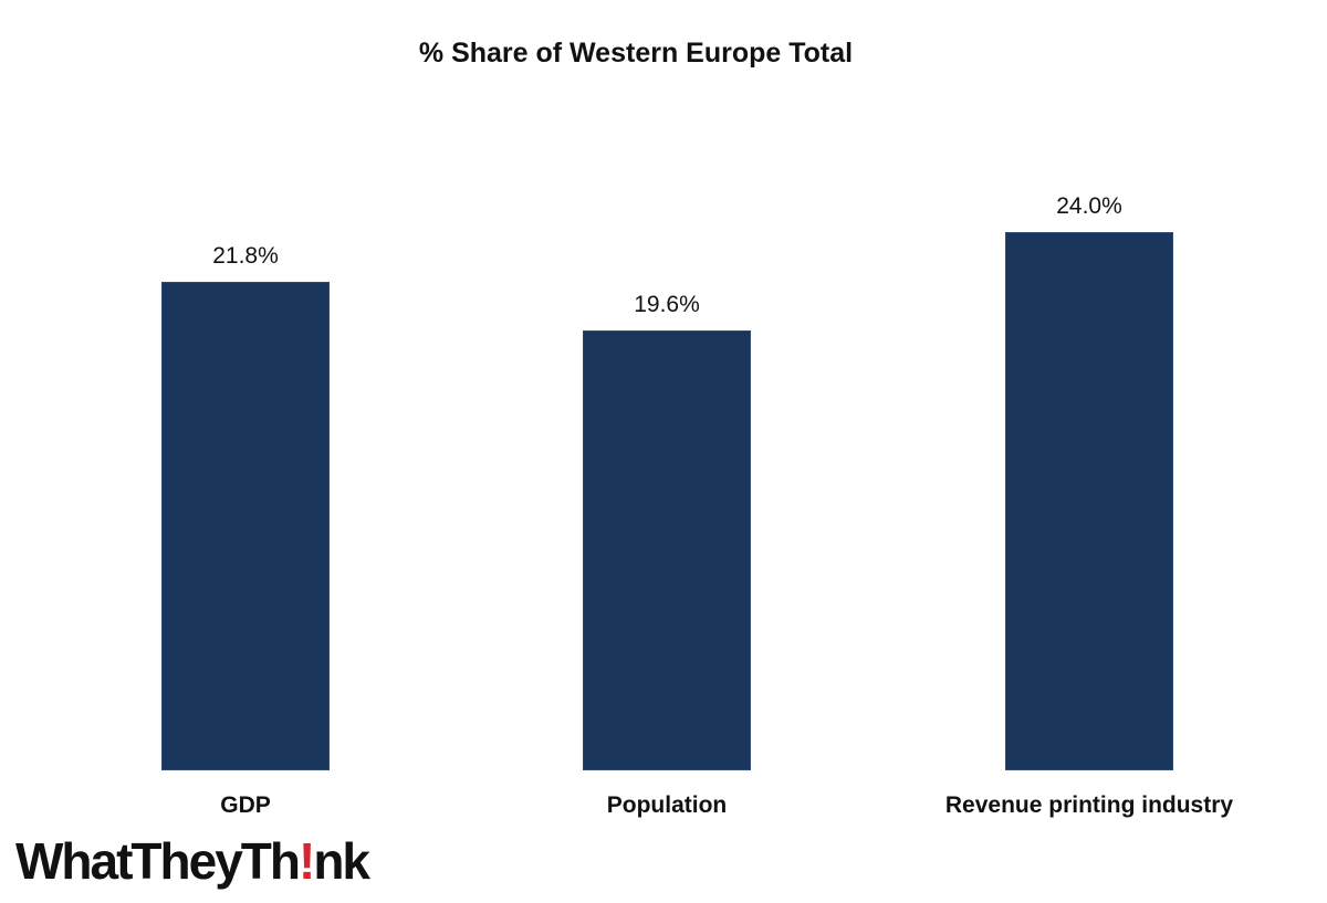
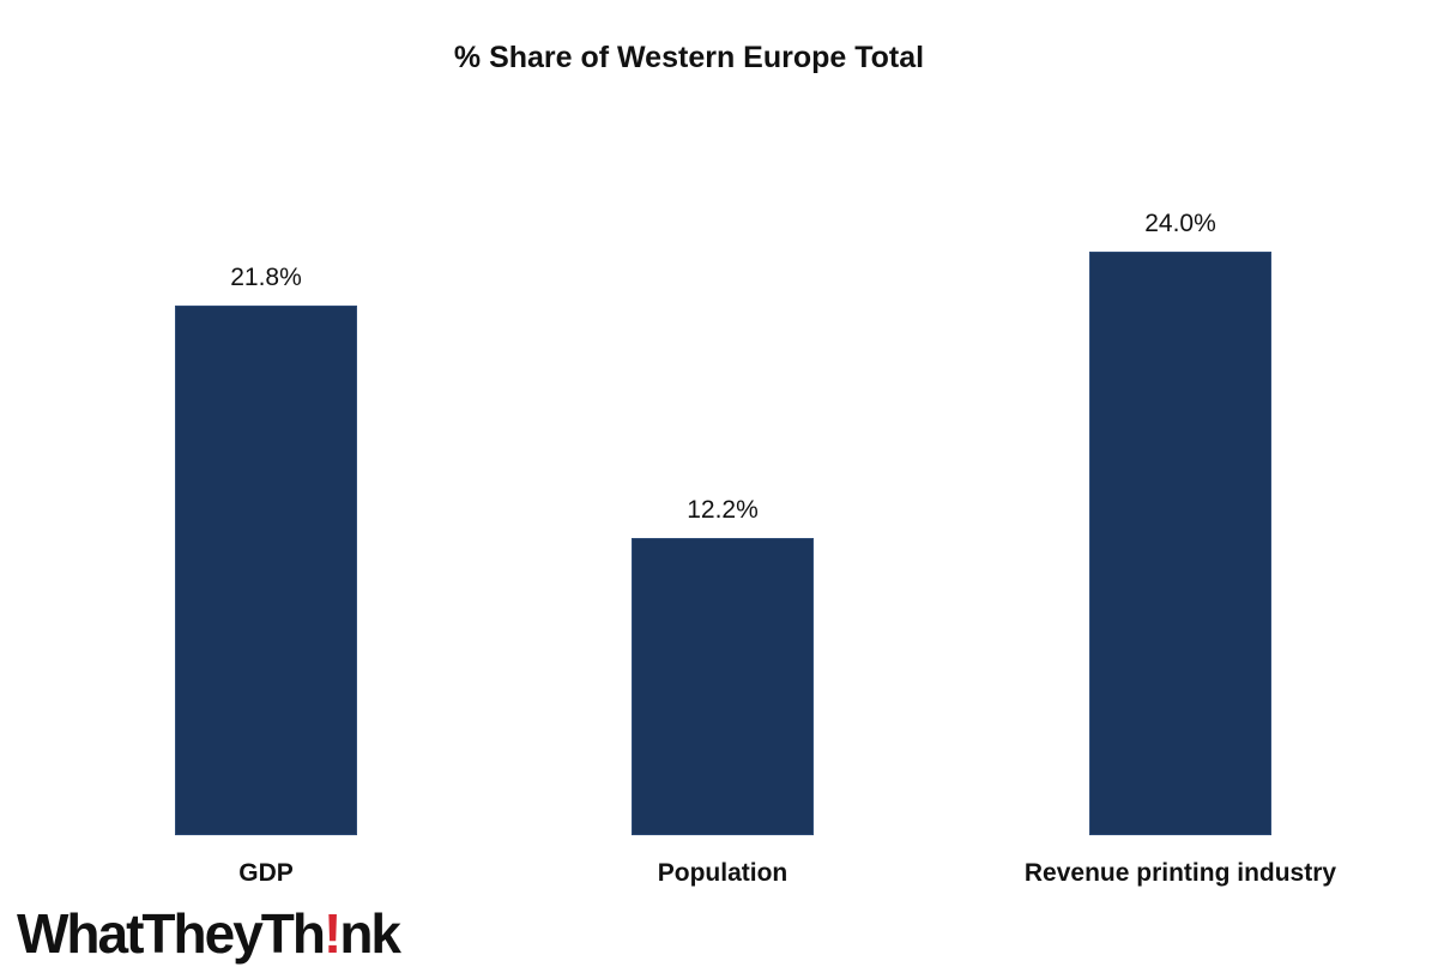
Population: 19.6% -> 12.2%
